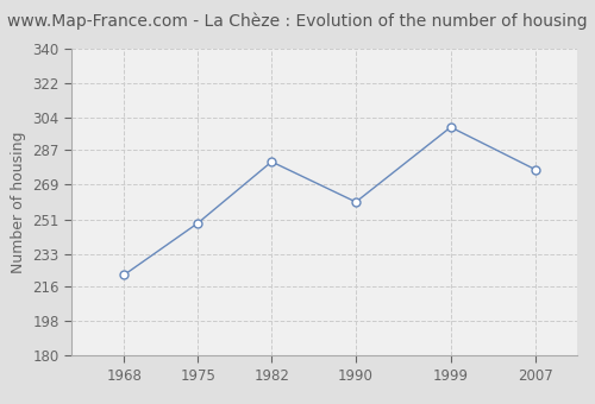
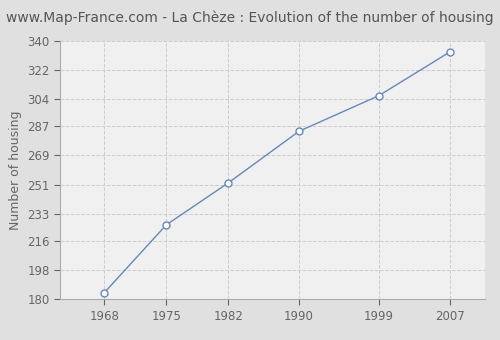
1968: 222 -> 184
1975: 249 -> 226
1982: 281 -> 252
1990: 260 -> 284
1999: 299 -> 306
2007: 277 -> 333
